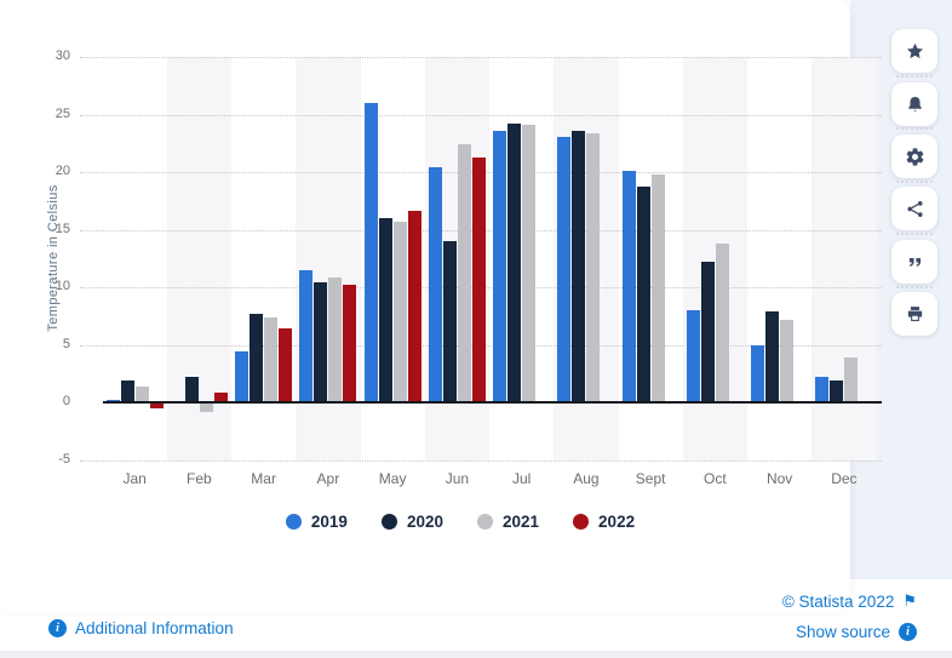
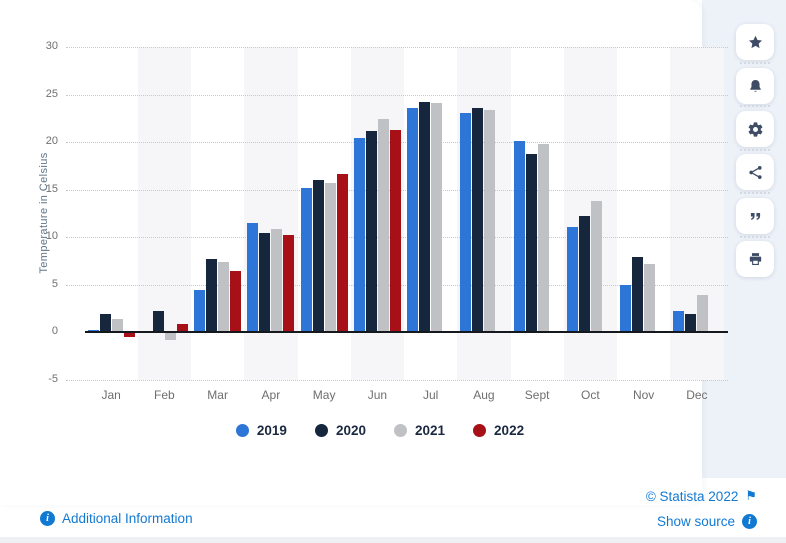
2019/May: 26 -> 15
2020/Jun: 14 -> 21
2019/Oct: 8 -> 11
